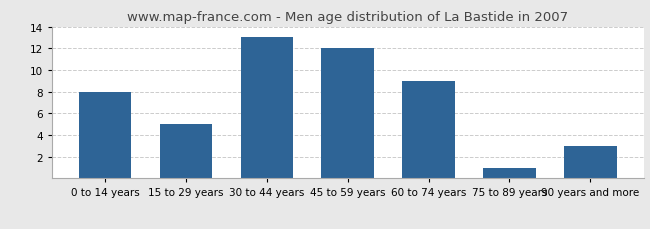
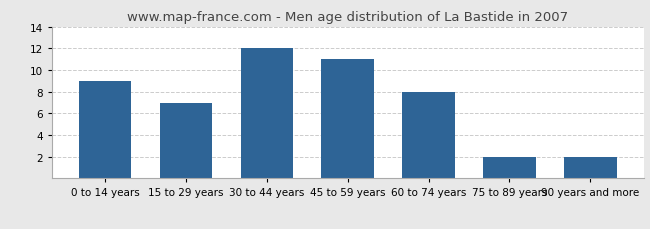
0 to 14 years: 8 -> 9
15 to 29 years: 5 -> 7
30 to 44 years: 13 -> 12
45 to 59 years: 12 -> 11
60 to 74 years: 9 -> 8
75 to 89 years: 1 -> 2
90 years and more: 3 -> 2
